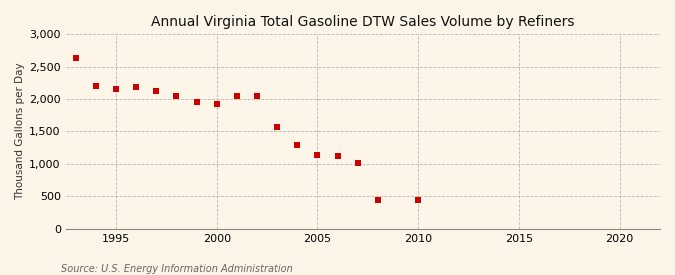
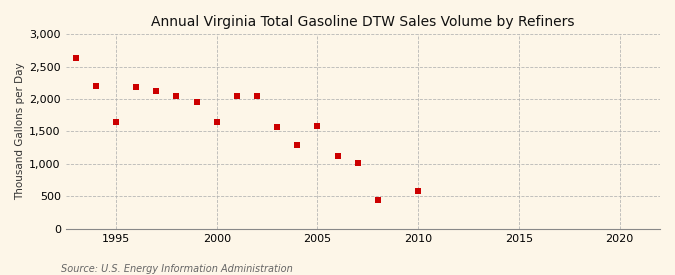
1995: 2,160 -> 1,640
2000: 1,920 -> 1,640
2005: 1,130 -> 1,580
2010: 440 -> 580
